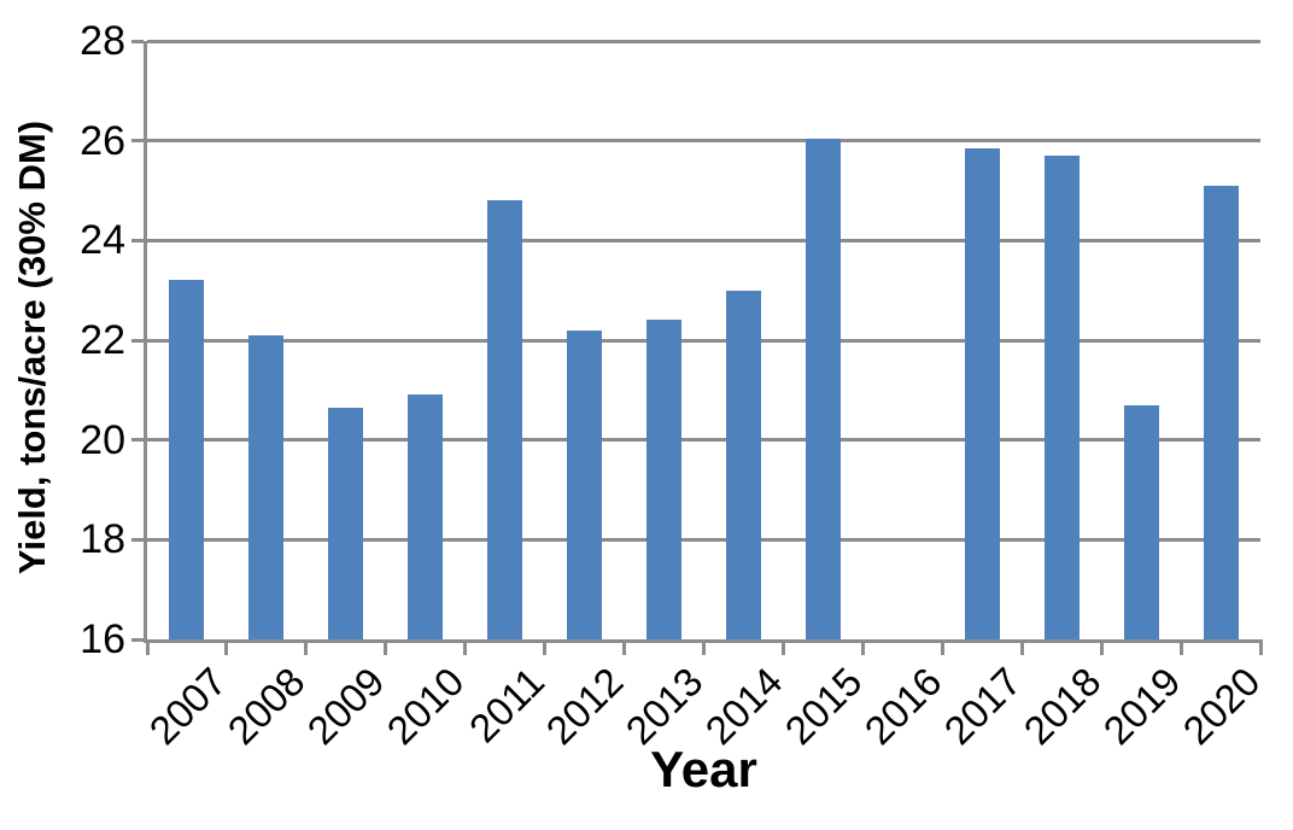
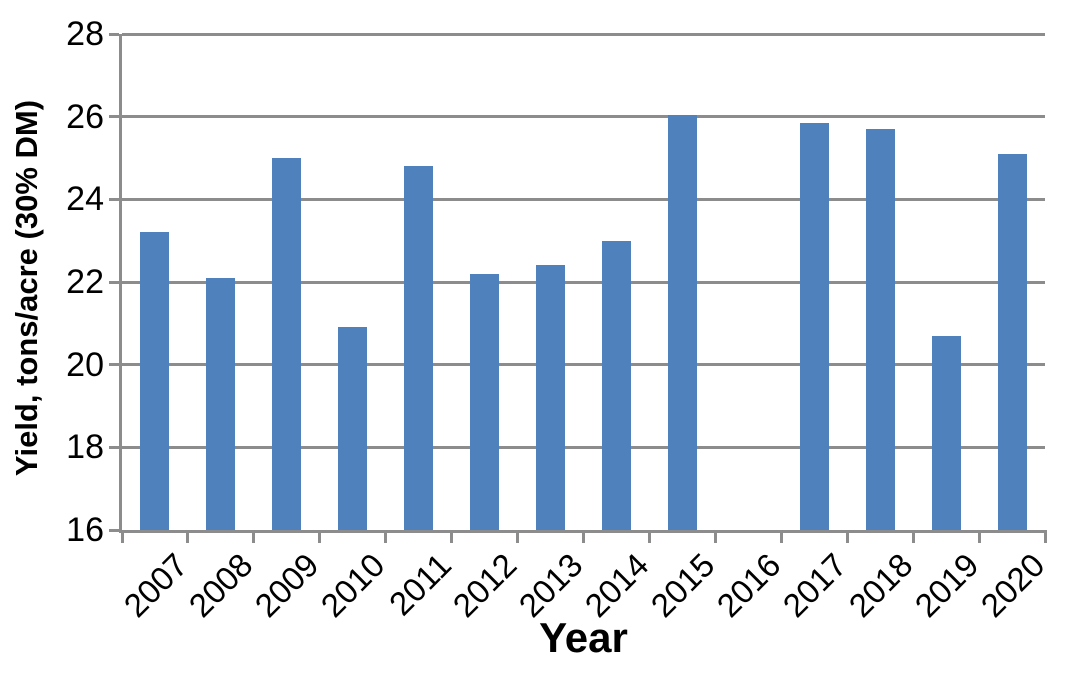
2009: 20.6 -> 25.0
